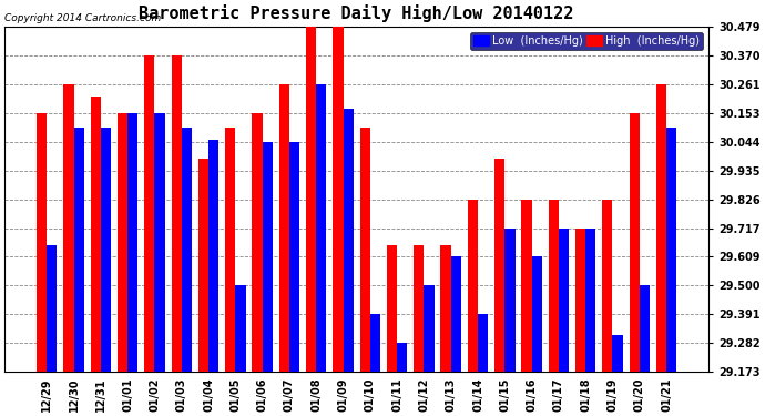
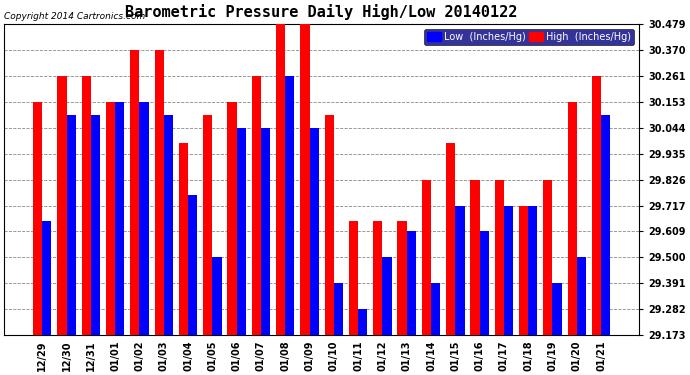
High (Inches/Hg)/12/31: 30.215 -> 30.261
Low (Inches/Hg)/01/04: 30.050 -> 29.762
Low (Inches/Hg)/01/09: 30.170 -> 30.044
Low (Inches/Hg)/01/19: 29.315 -> 29.391
